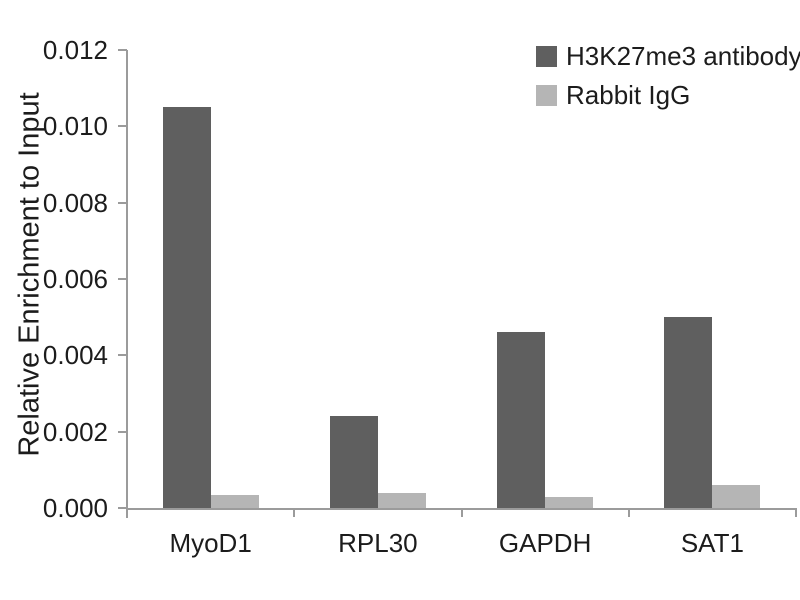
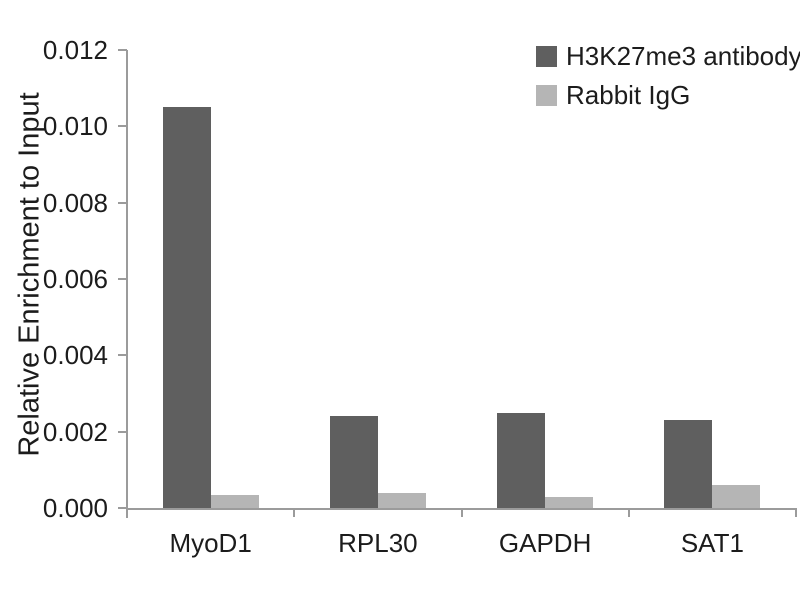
H3K27me3 antibody/GAPDH: 0.0046 -> 0.0025
H3K27me3 antibody/SAT1: 0.0050 -> 0.0023
